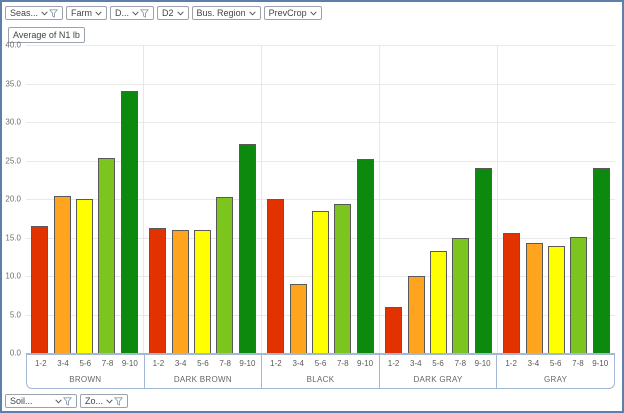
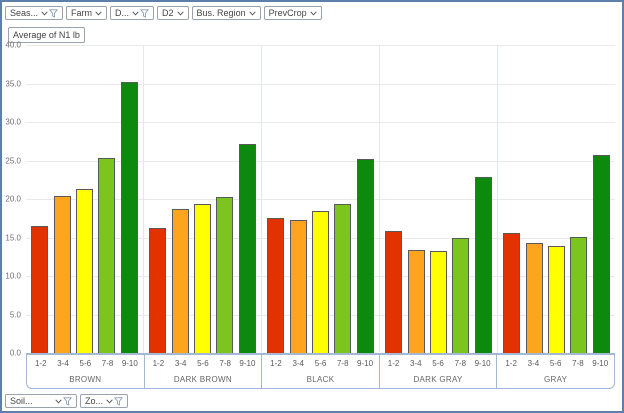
5-6/BROWN: 20 -> 21
9-10/BROWN: 34 -> 35
3-4/DARK BROWN: 16 -> 19
5-6/DARK BROWN: 16 -> 19
1-2/BLACK: 20 -> 18
3-4/BLACK: 9 -> 17
1-2/DARK GRAY: 6 -> 16
3-4/DARK GRAY: 10 -> 13
9-10/DARK GRAY: 24 -> 23
9-10/GRAY: 24 -> 26
